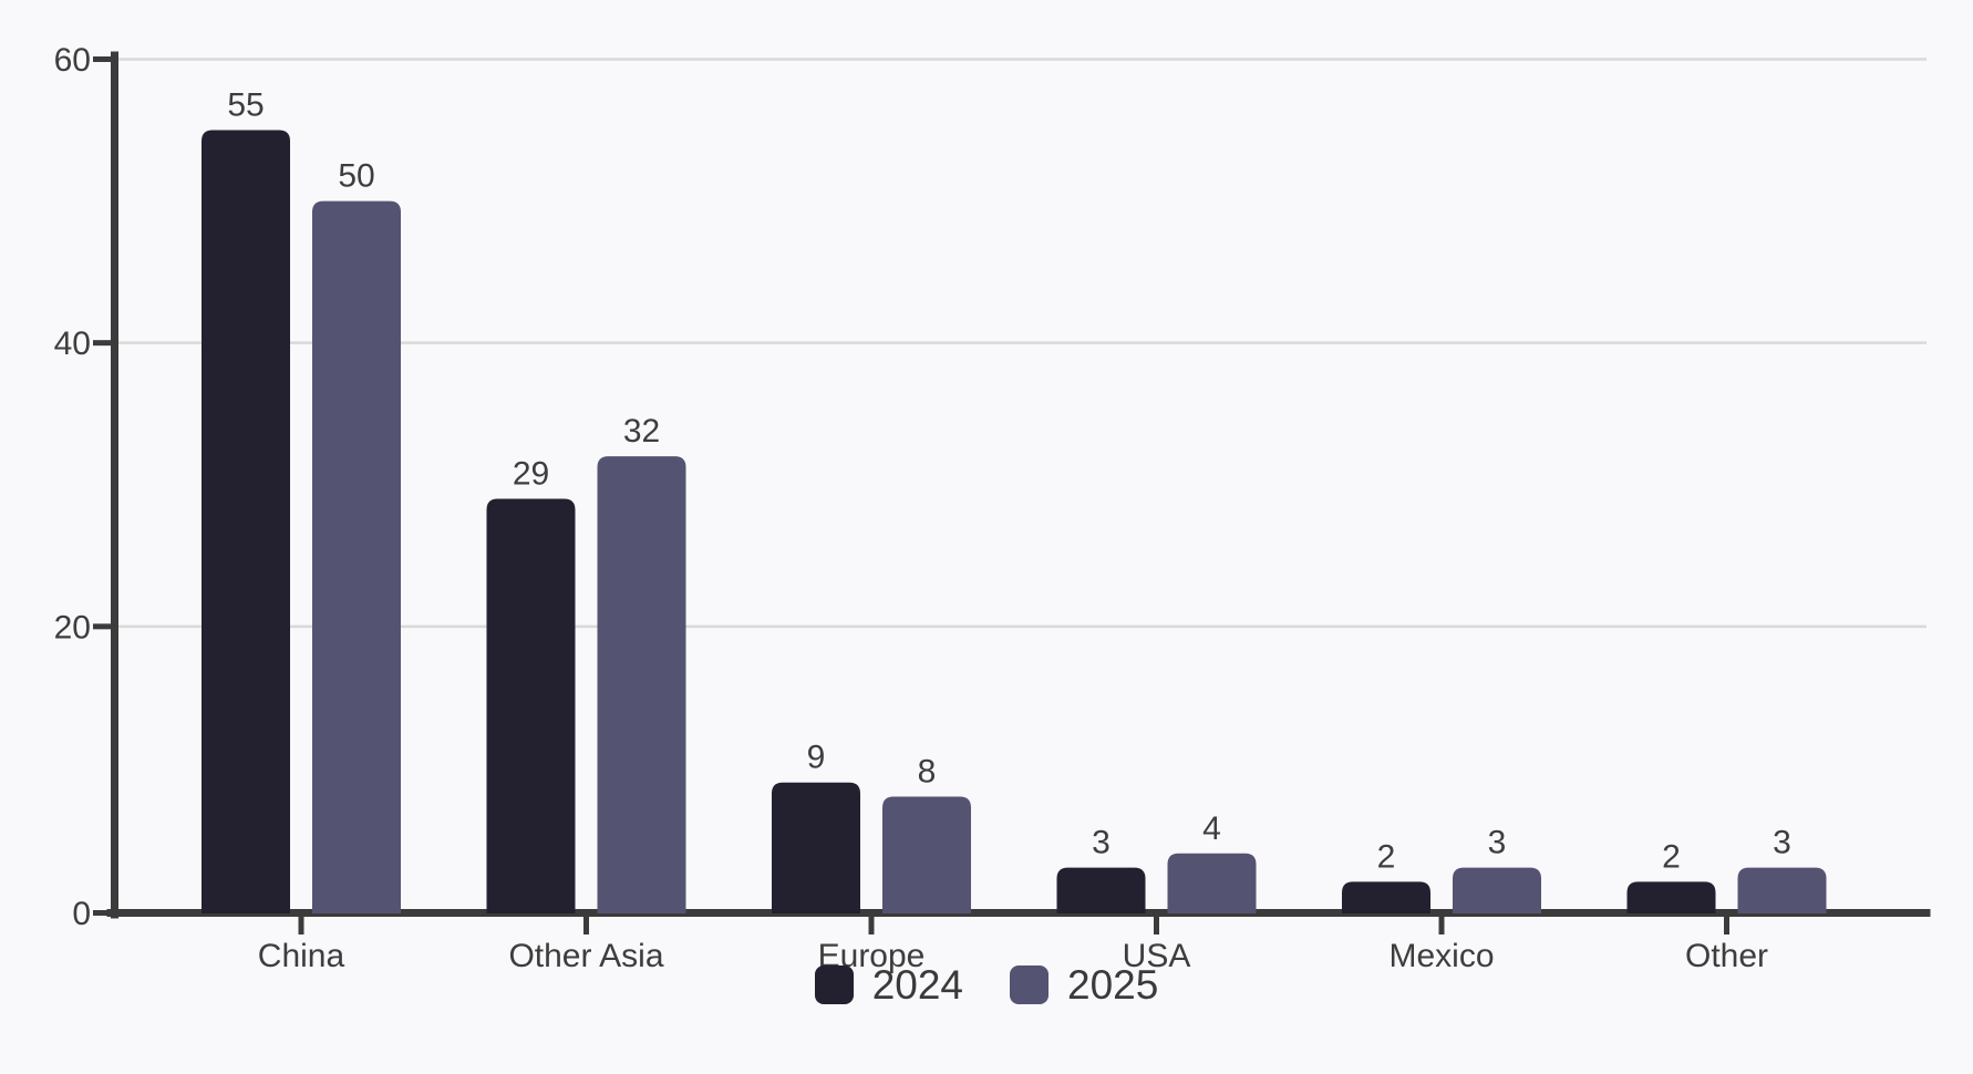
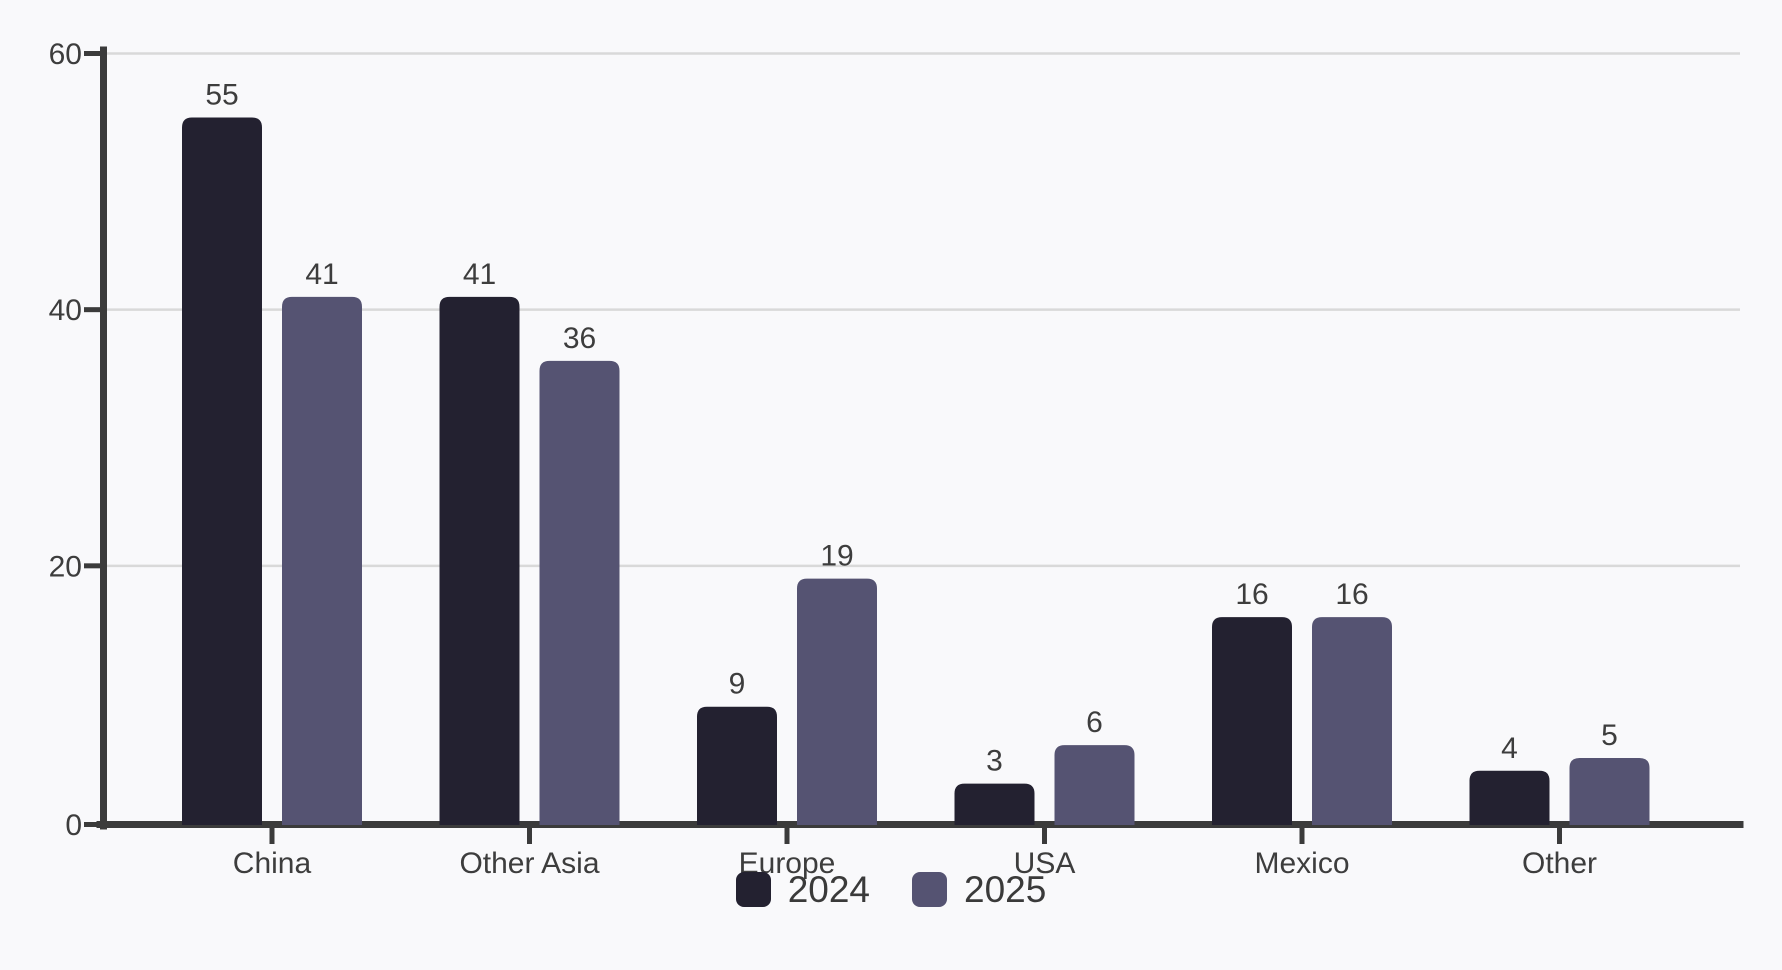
2025/China: 50 -> 41
2024/Other Asia: 29 -> 41
2025/Other Asia: 32 -> 36
2025/Europe: 8 -> 19
2025/USA: 4 -> 6
2024/Mexico: 2 -> 16
2025/Mexico: 3 -> 16
2024/Other: 2 -> 4
2025/Other: 3 -> 5
